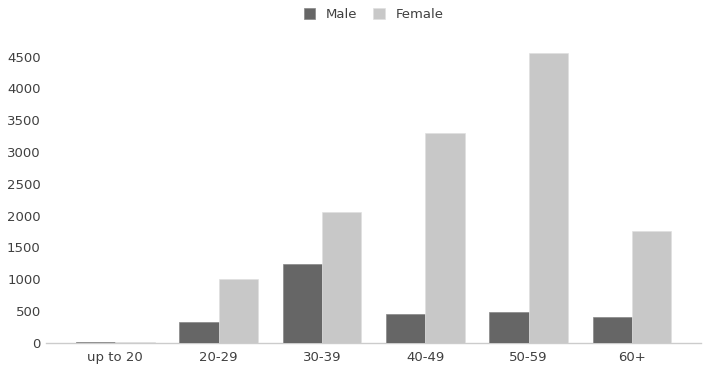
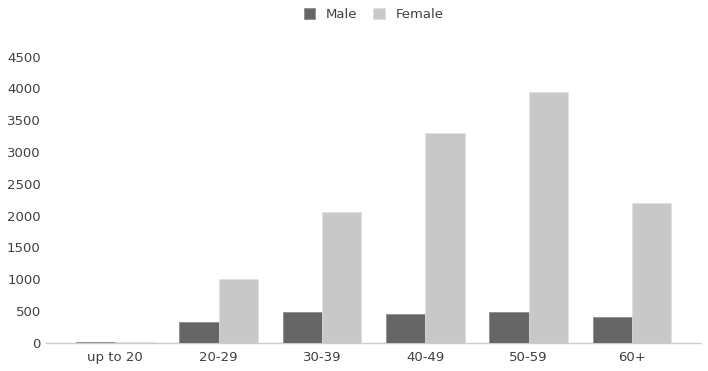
Male/30-39: 1240 -> 480
Female/50-59: 4560 -> 3950
Female/60+: 1760 -> 2200
